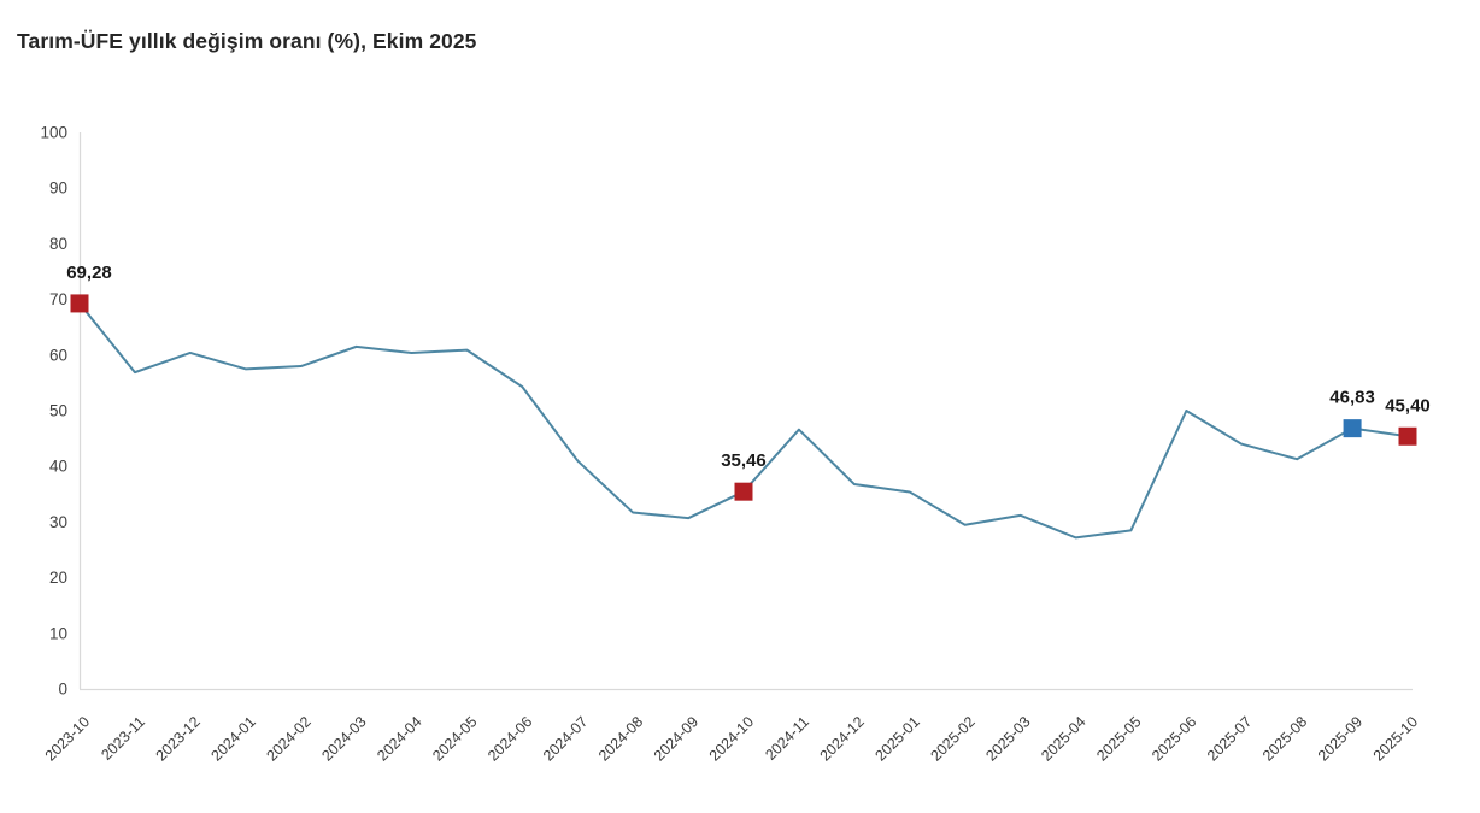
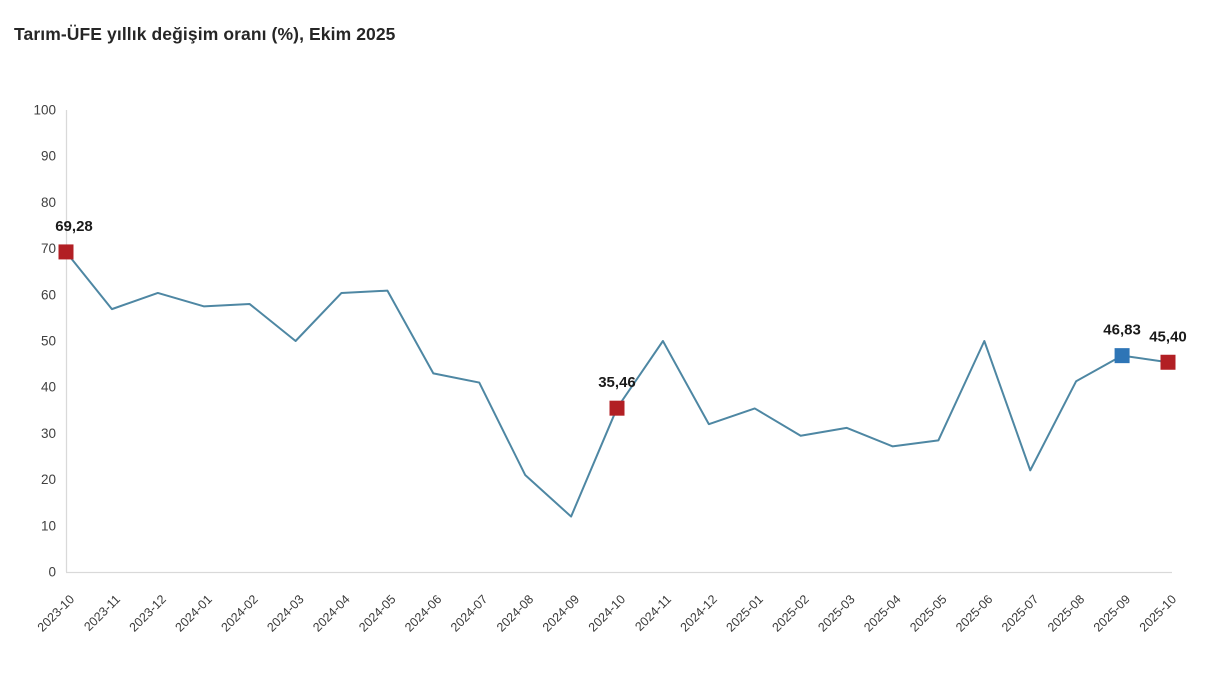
2024-03: 62 -> 50
2024-06: 54 -> 43
2024-08: 32 -> 21
2024-09: 31 -> 12
2024-11: 47 -> 50
2024-12: 37 -> 32
2025-07: 44 -> 22
